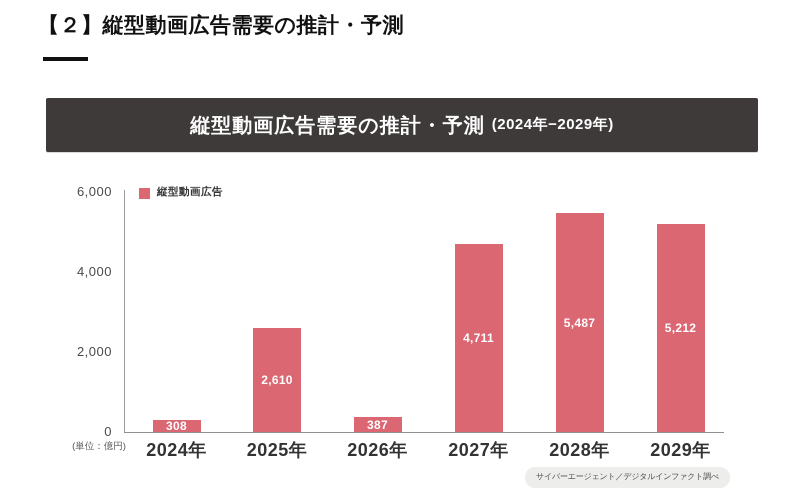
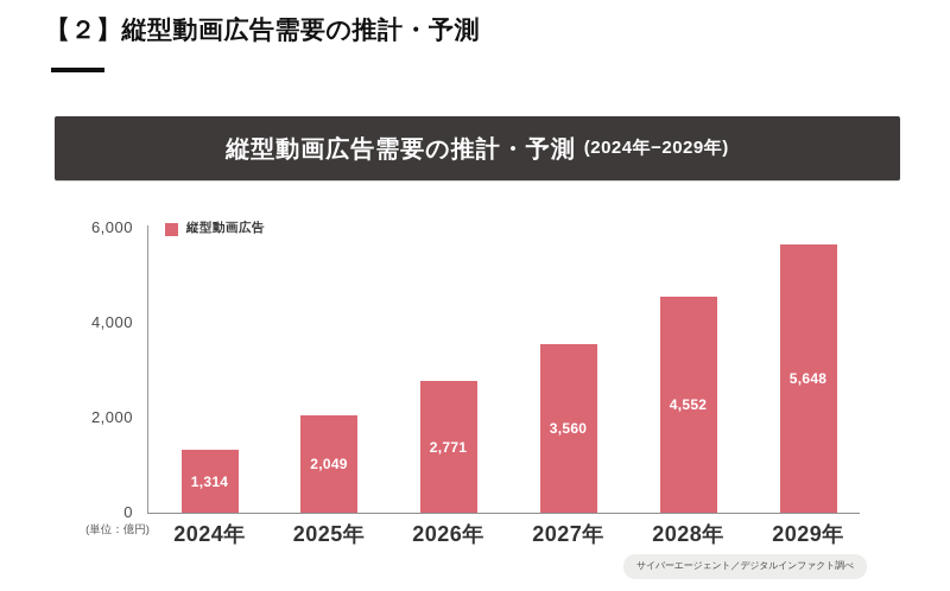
2024年: 308 -> 1,314
2025年: 2,610 -> 2,049
2026年: 387 -> 2,771
2027年: 4,711 -> 3,560
2028年: 5,487 -> 4,552
2029年: 5,212 -> 5,648
